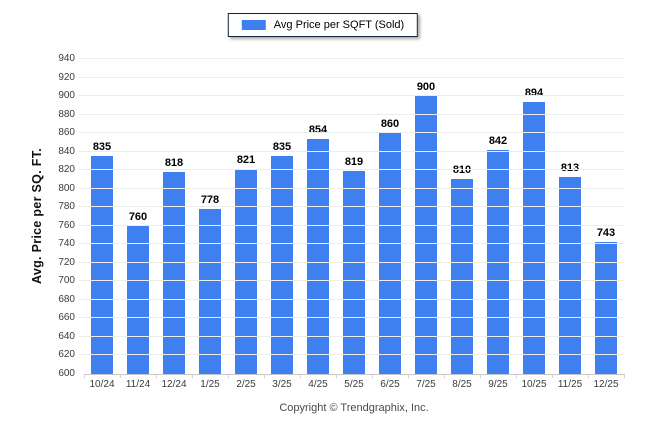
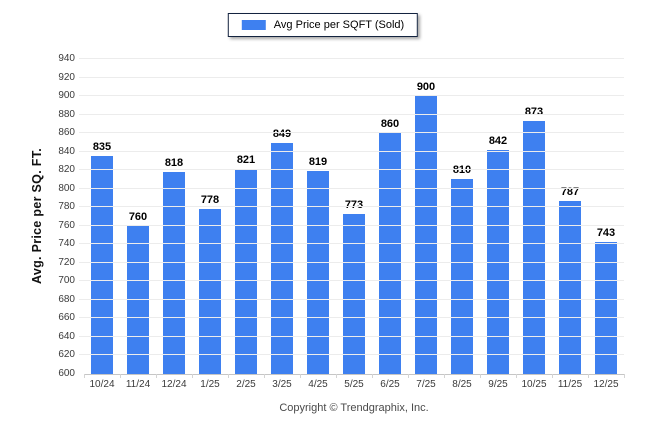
3/25: 835 -> 849
4/25: 854 -> 819
5/25: 819 -> 773
10/25: 894 -> 873
11/25: 813 -> 787
